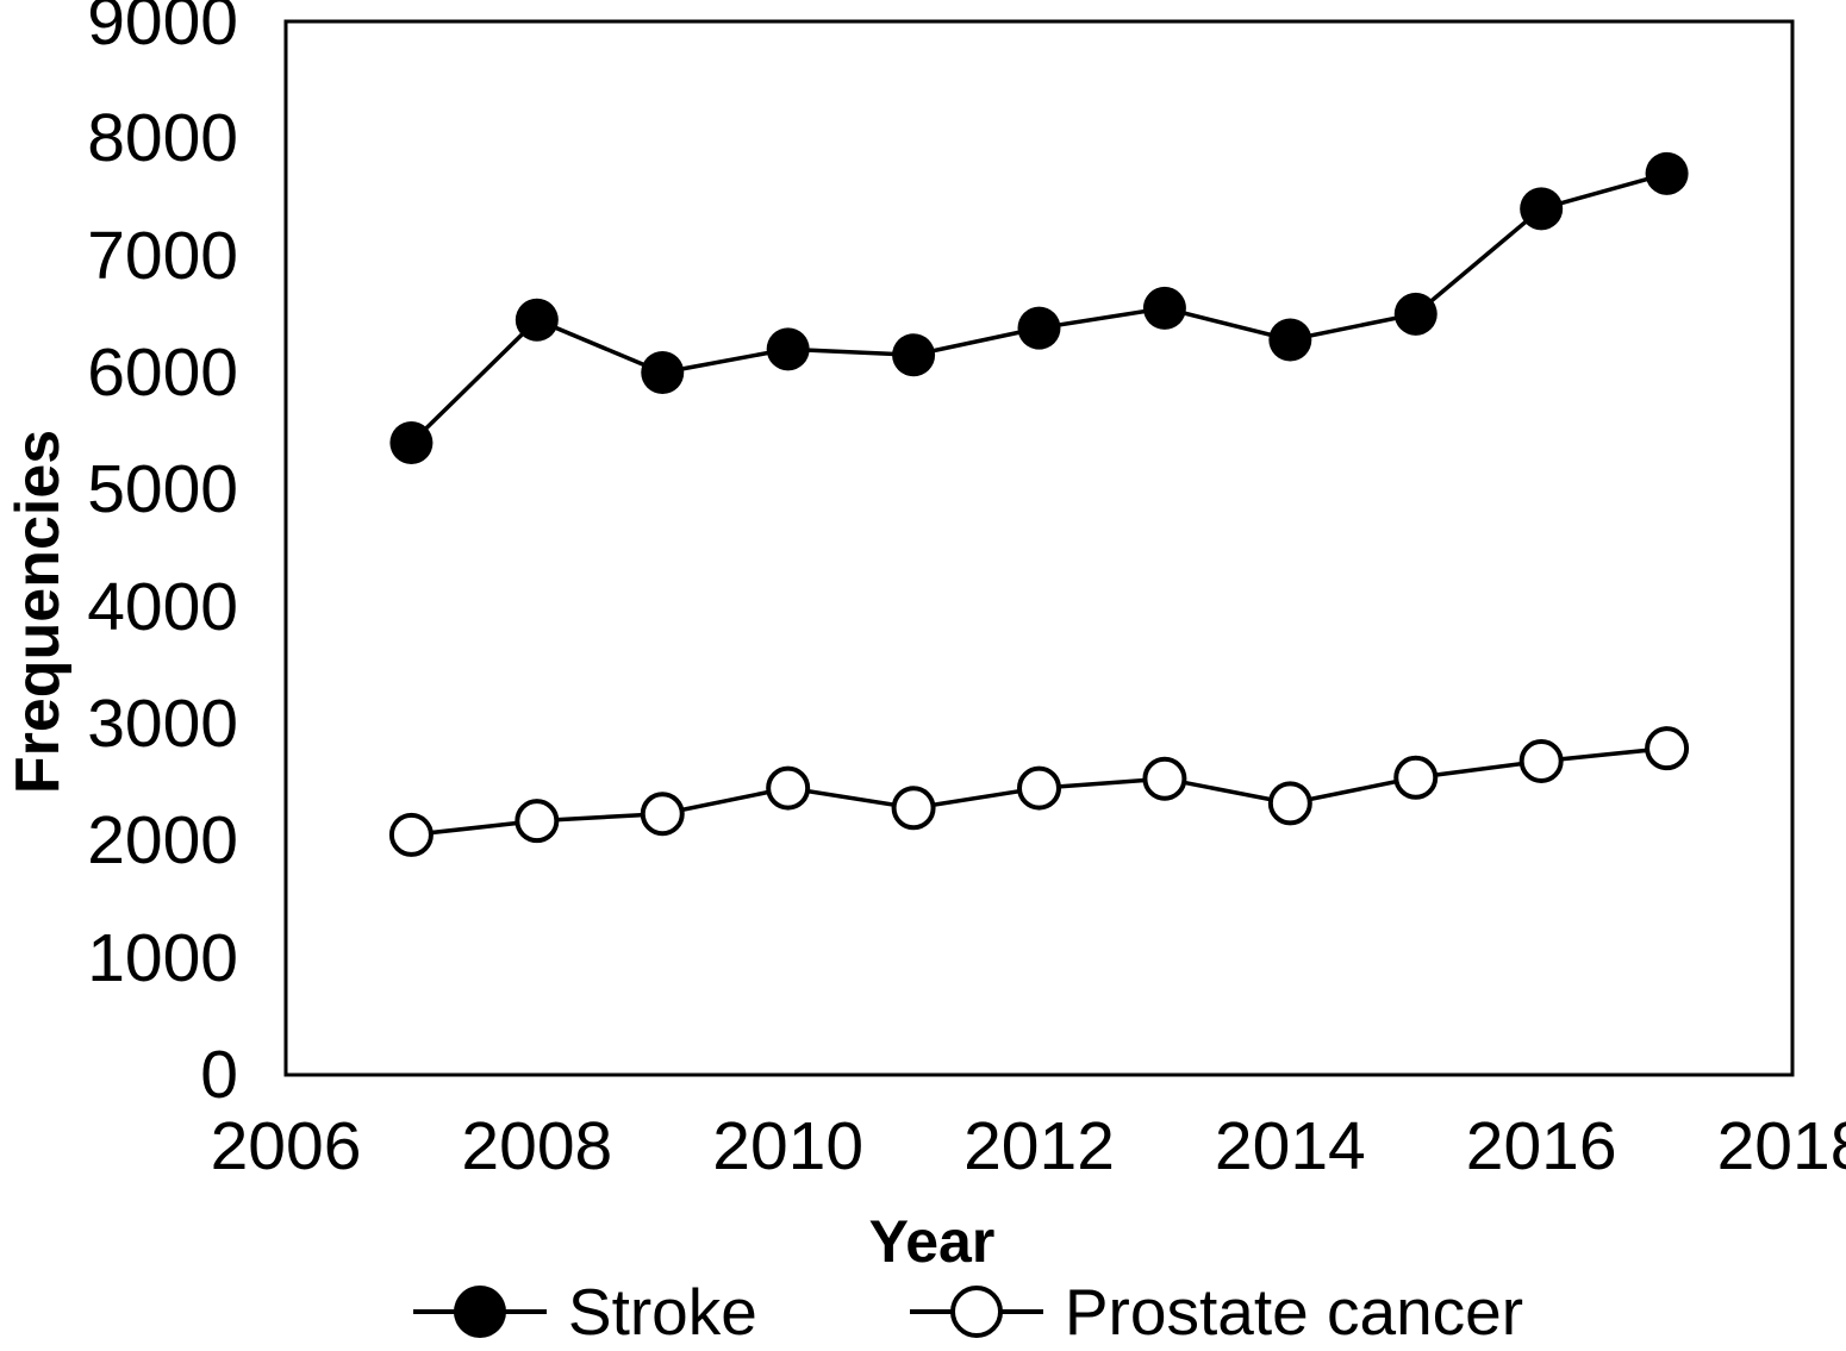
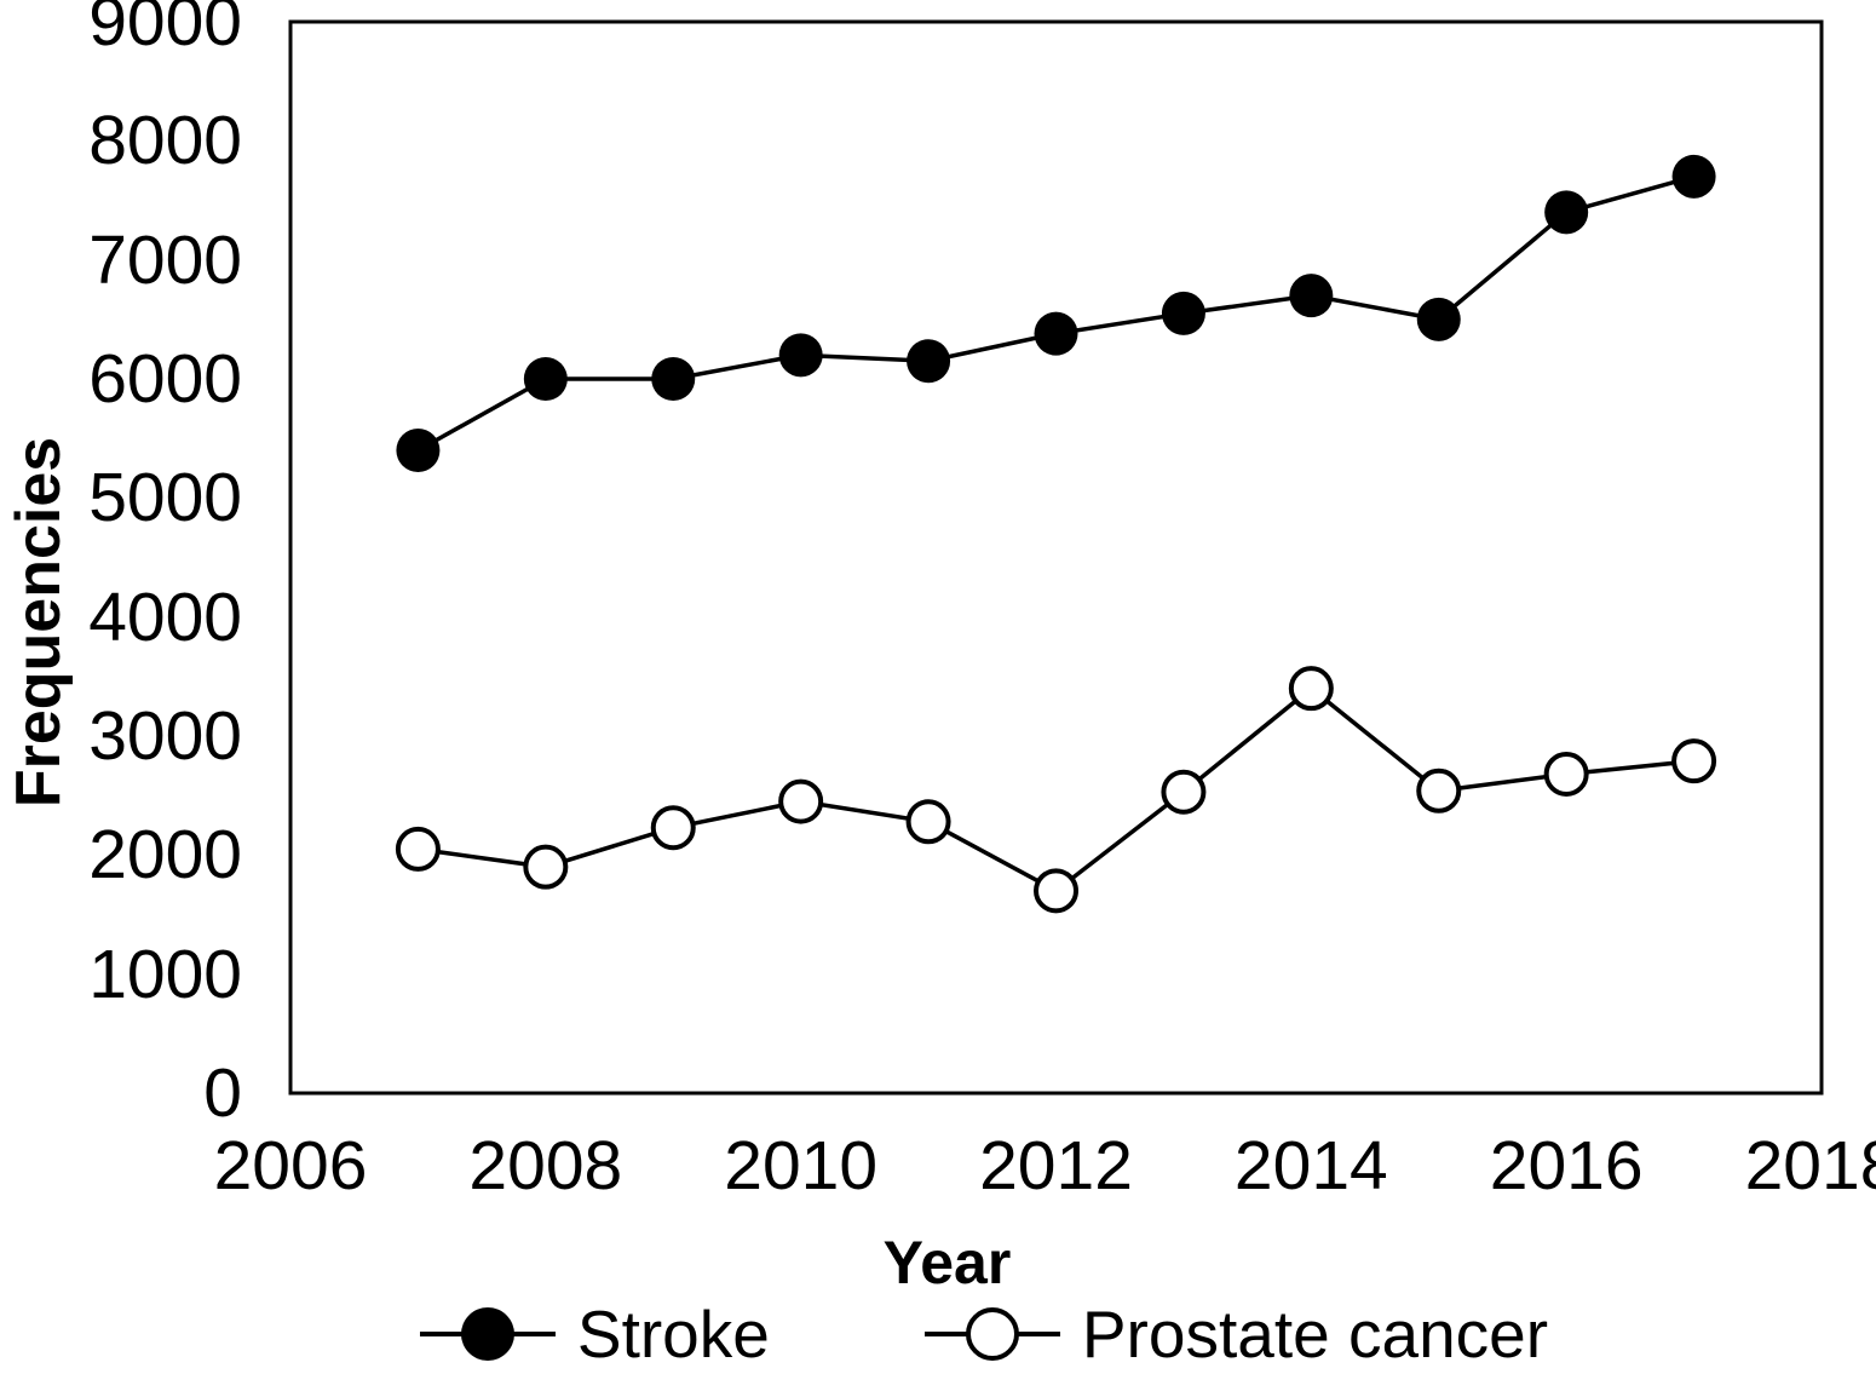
Stroke/2008: 6400 -> 6000
Prostate cancer/2008: 2200 -> 1900
Prostate cancer/2012: 2400 -> 1700
Stroke/2014: 6300 -> 6700
Prostate cancer/2014: 2300 -> 3400
